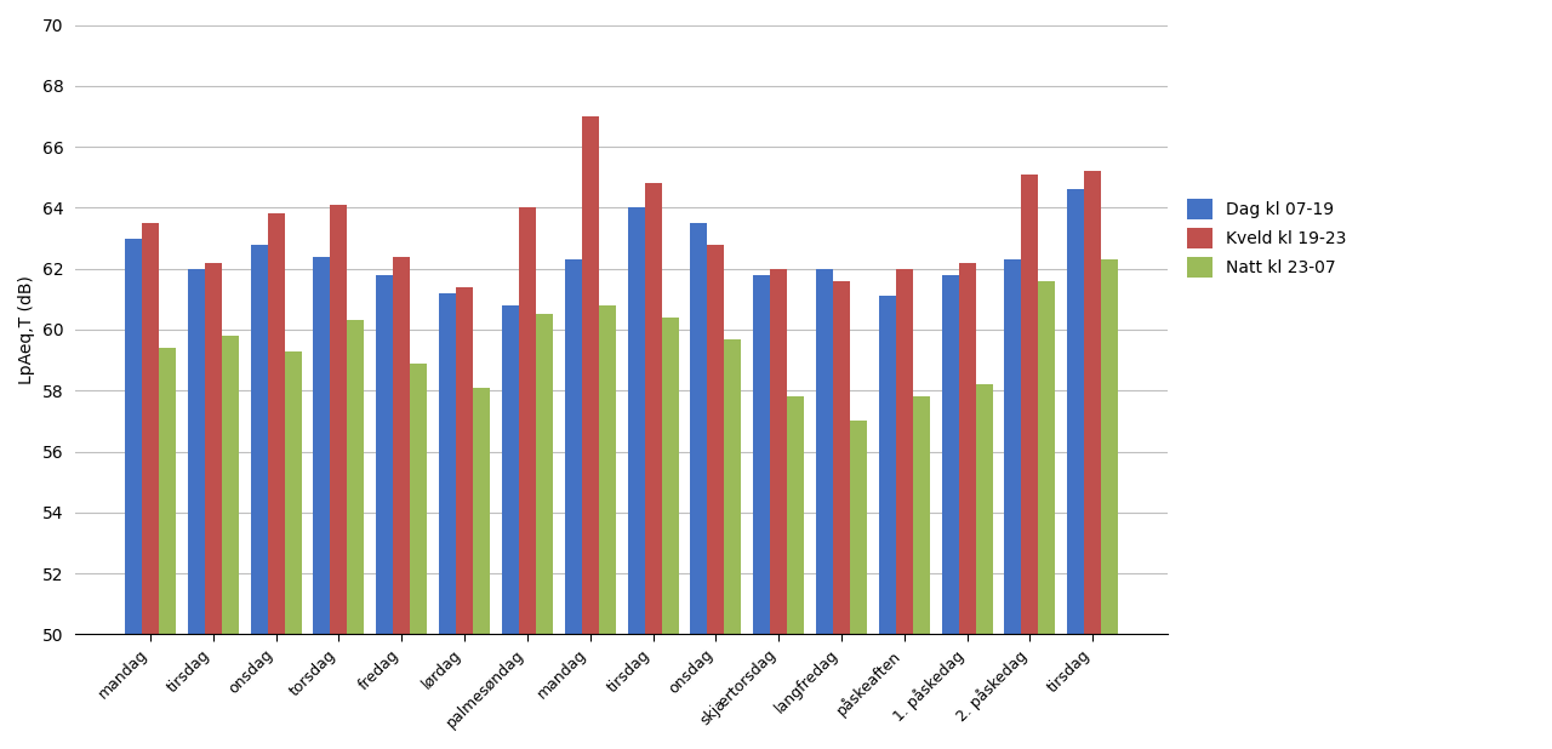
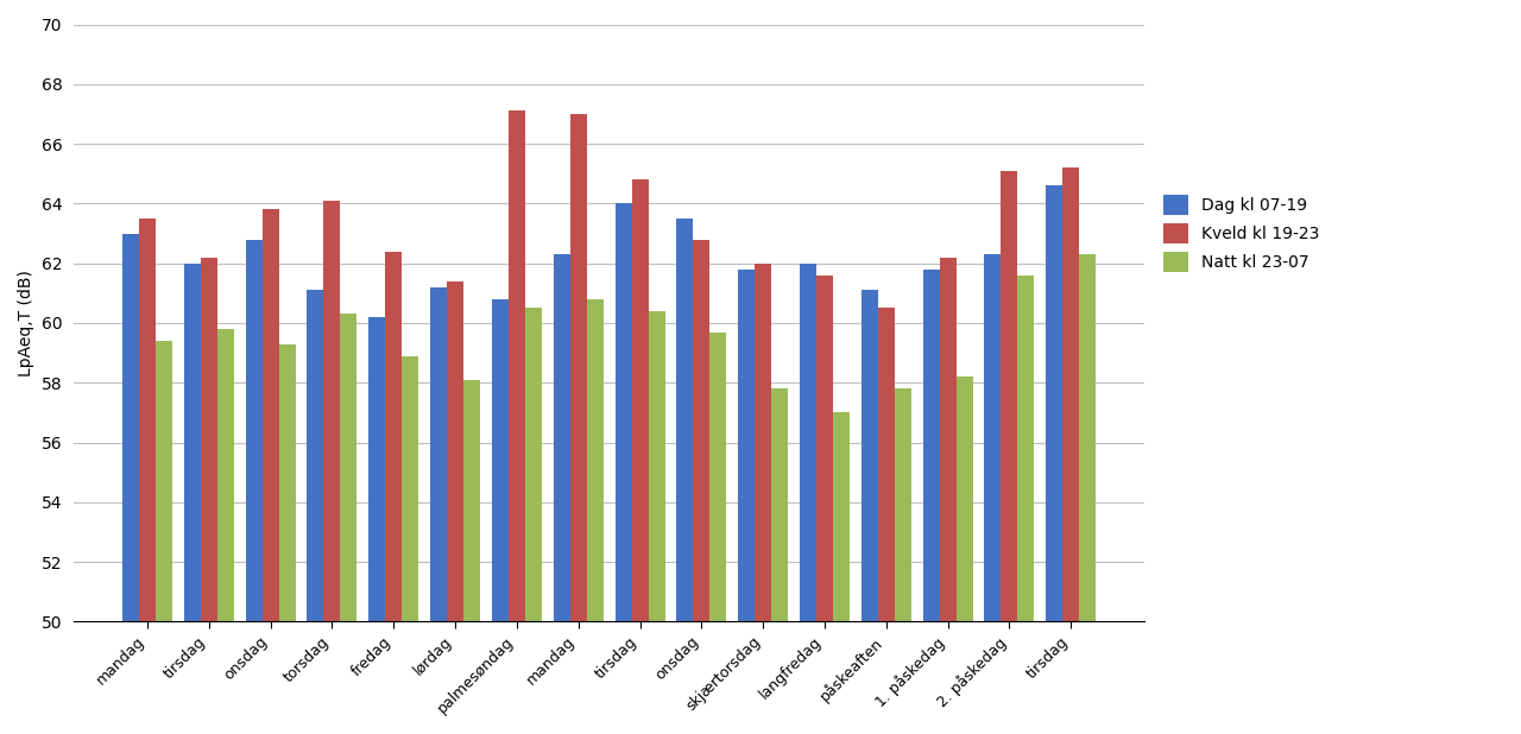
Dag kl 07-19/torsdag: 62.4 -> 61.1
Dag kl 07-19/fredag: 61.8 -> 60.2
Kveld kl 19-23/palmesøndag: 64.0 -> 67.1
Kveld kl 19-23/påskeaften: 62.0 -> 60.5
